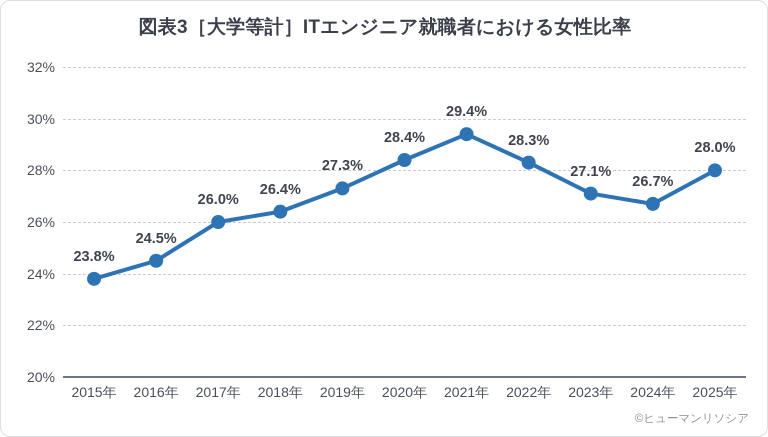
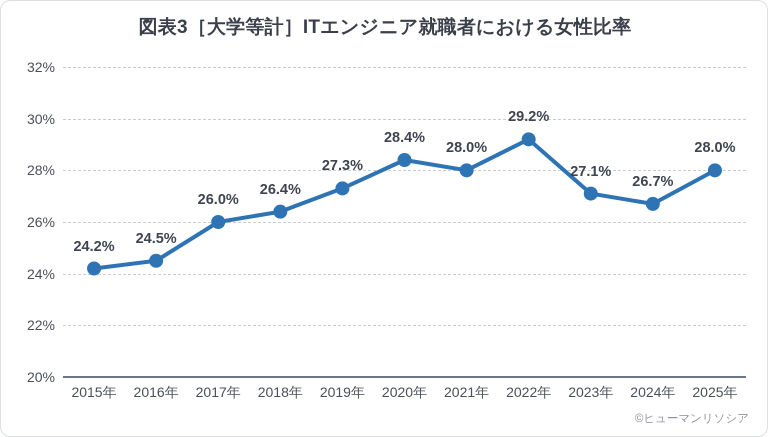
2015年: 23.8% -> 24.2%
2021年: 29.4% -> 28.0%
2022年: 28.3% -> 29.2%
